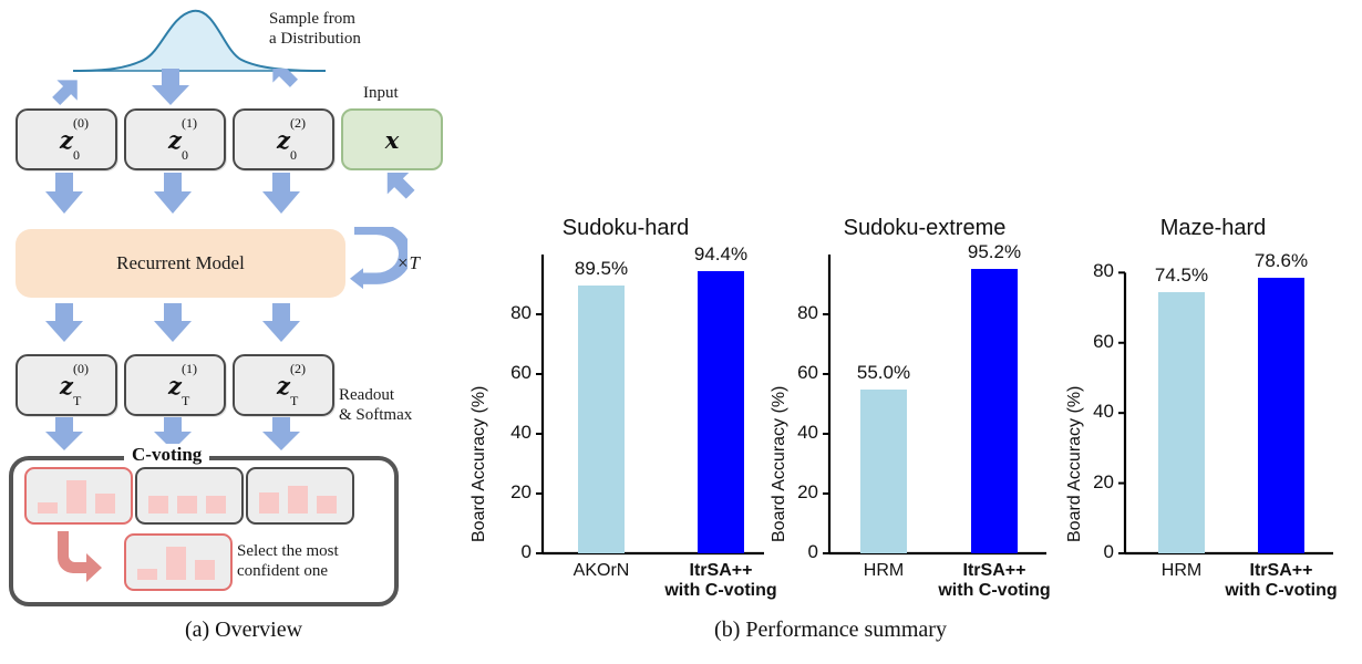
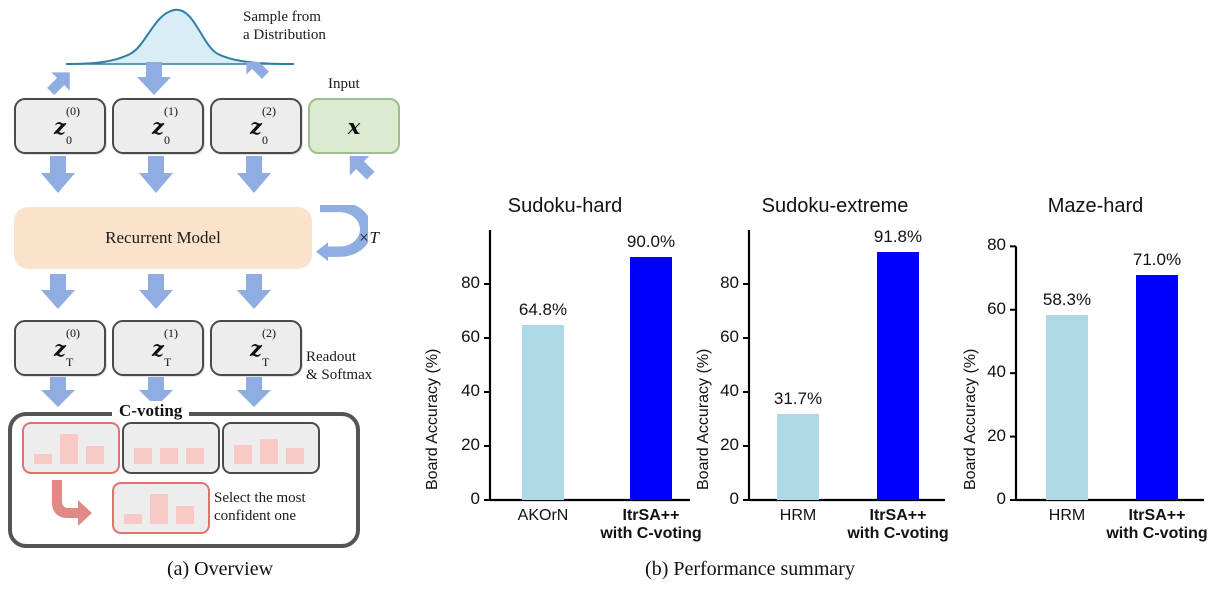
Sudoku-hard/AKOrN: 89.5% -> 64.8%
Sudoku-hard/ItrSA++ with C-voting: 94.4% -> 90.0%
Sudoku-extreme/HRM: 55.0% -> 31.7%
Sudoku-extreme/ItrSA++ with C-voting: 95.2% -> 91.8%
Maze-hard/HRM: 74.5% -> 58.3%
Maze-hard/ItrSA++ with C-voting: 78.6% -> 71.0%
